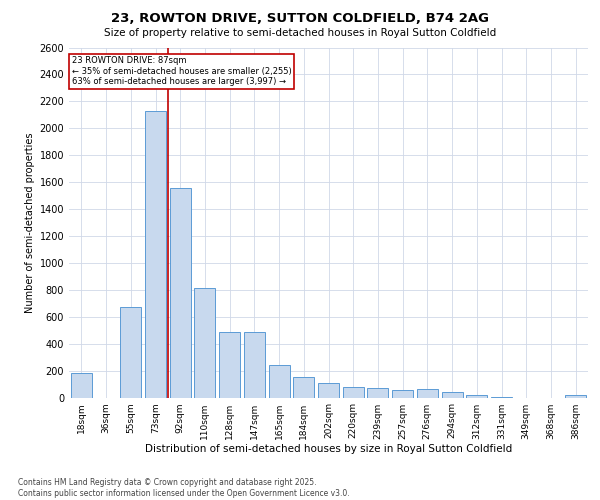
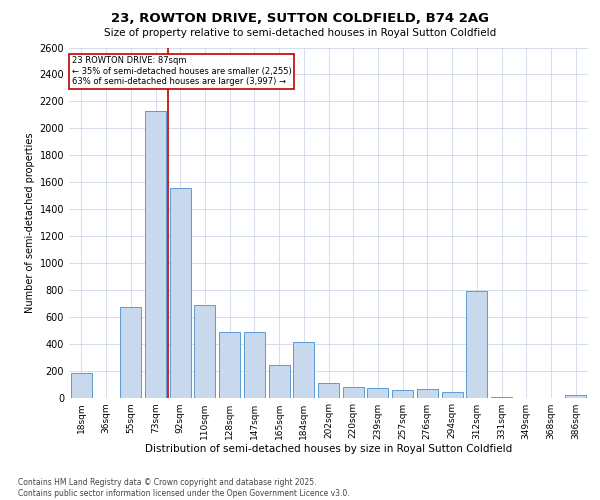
110sqm: 810 -> 690
184sqm: 150 -> 410
312sqm: 20 -> 790
